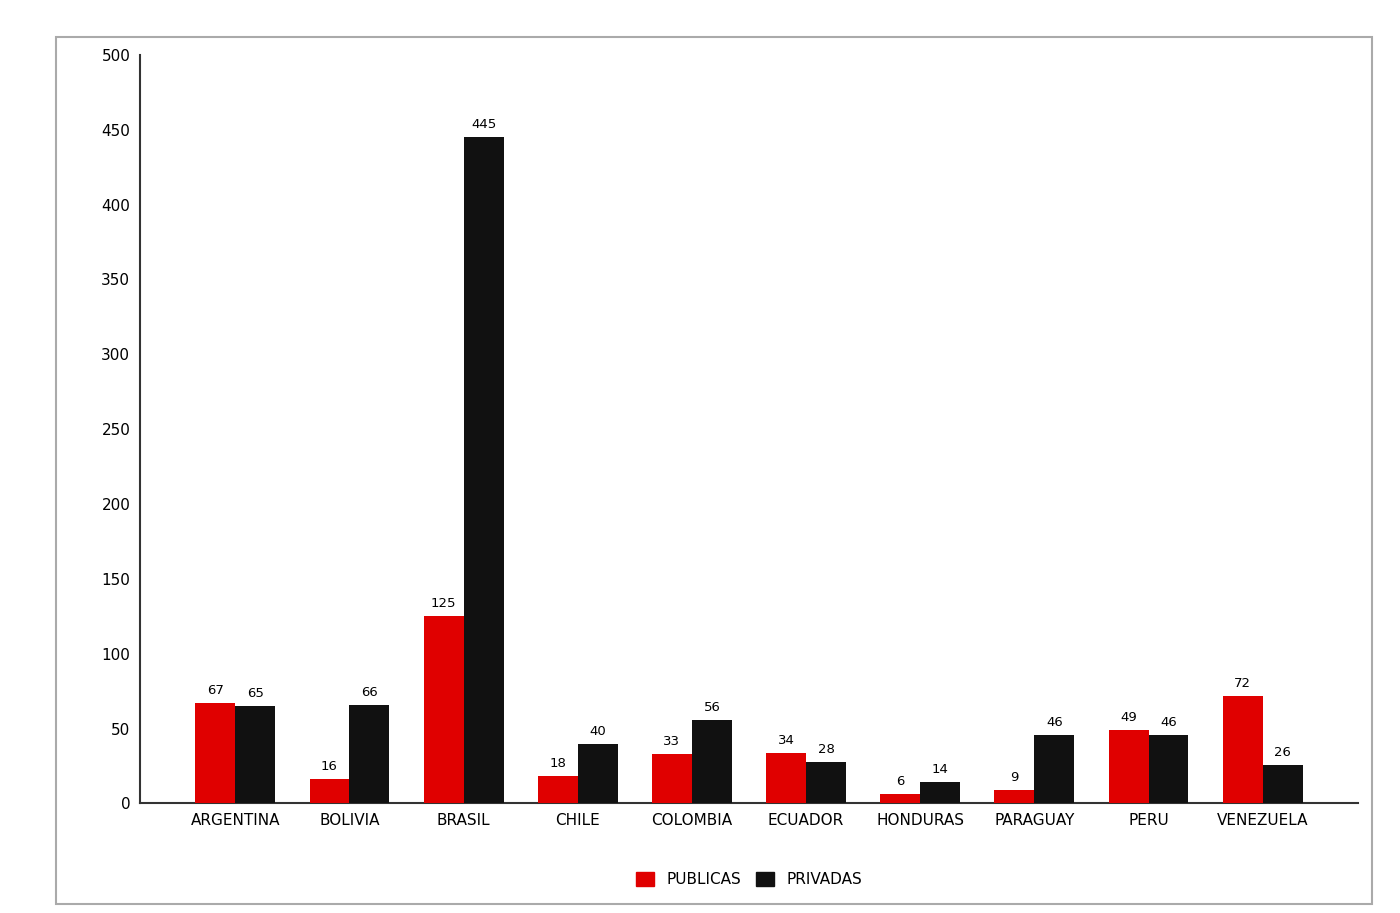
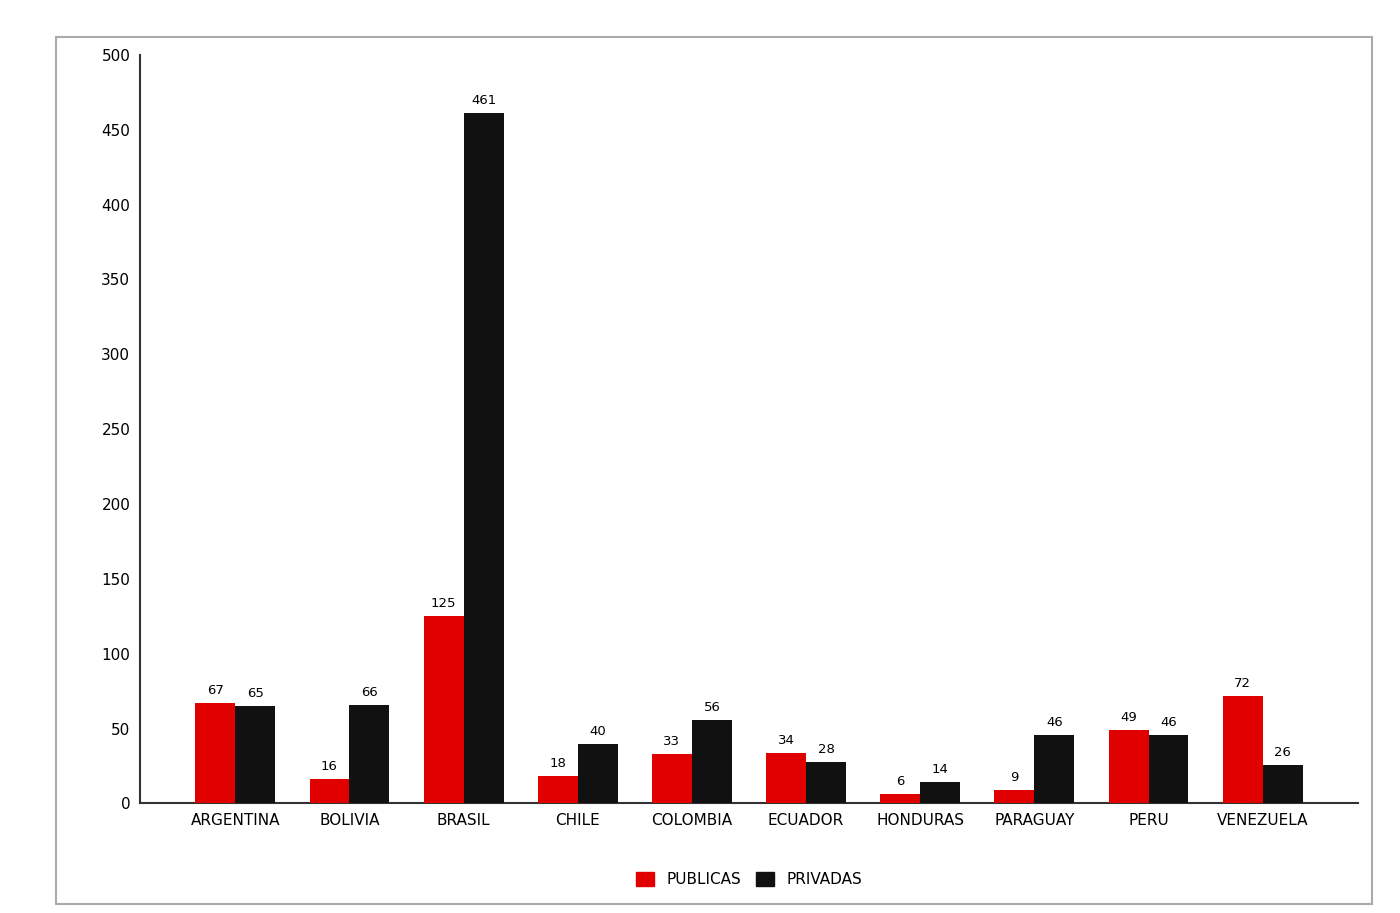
PRIVADAS/BRASIL: 445 -> 461
